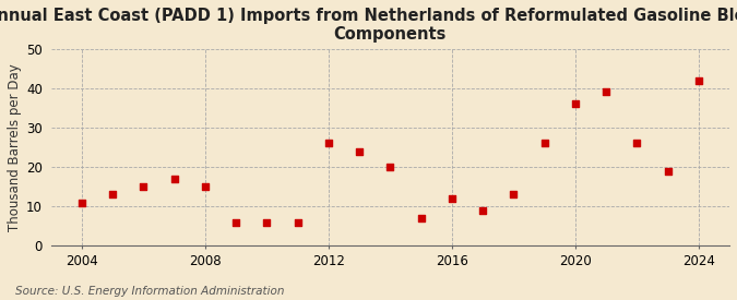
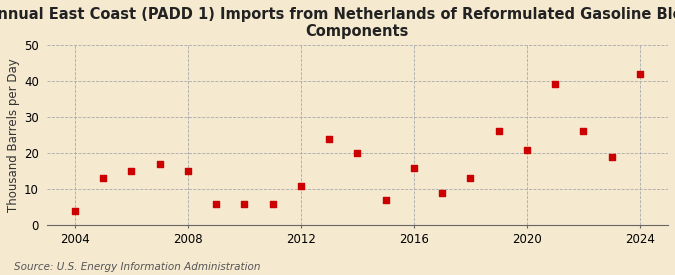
2004: 11 -> 4
2012: 26 -> 11
2016: 12 -> 16
2020: 36 -> 21
